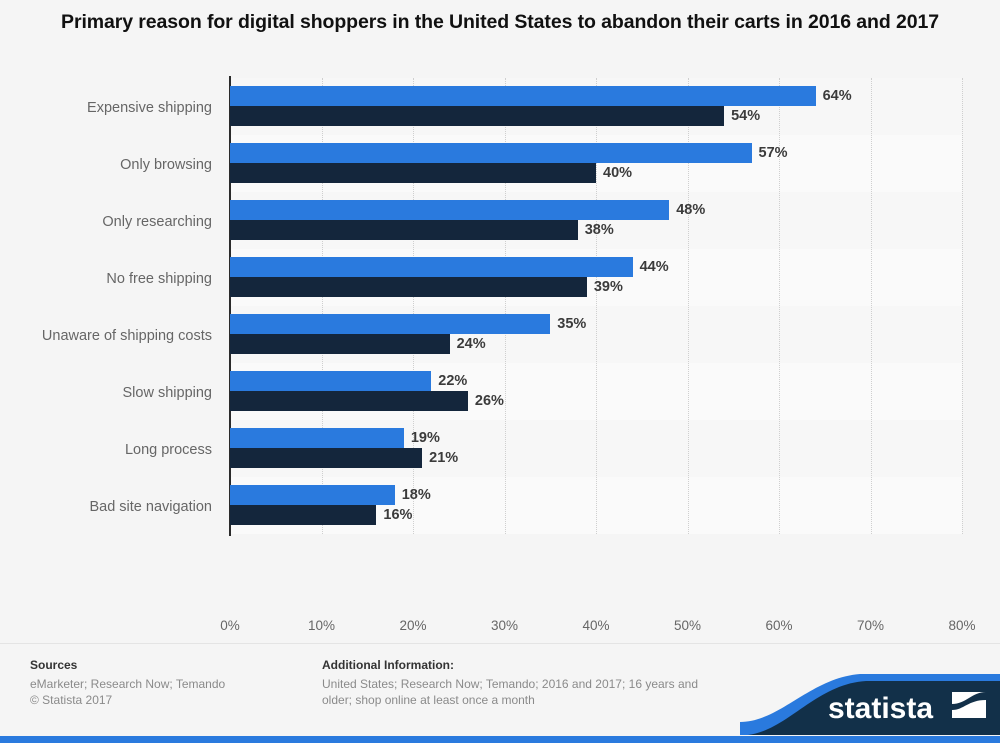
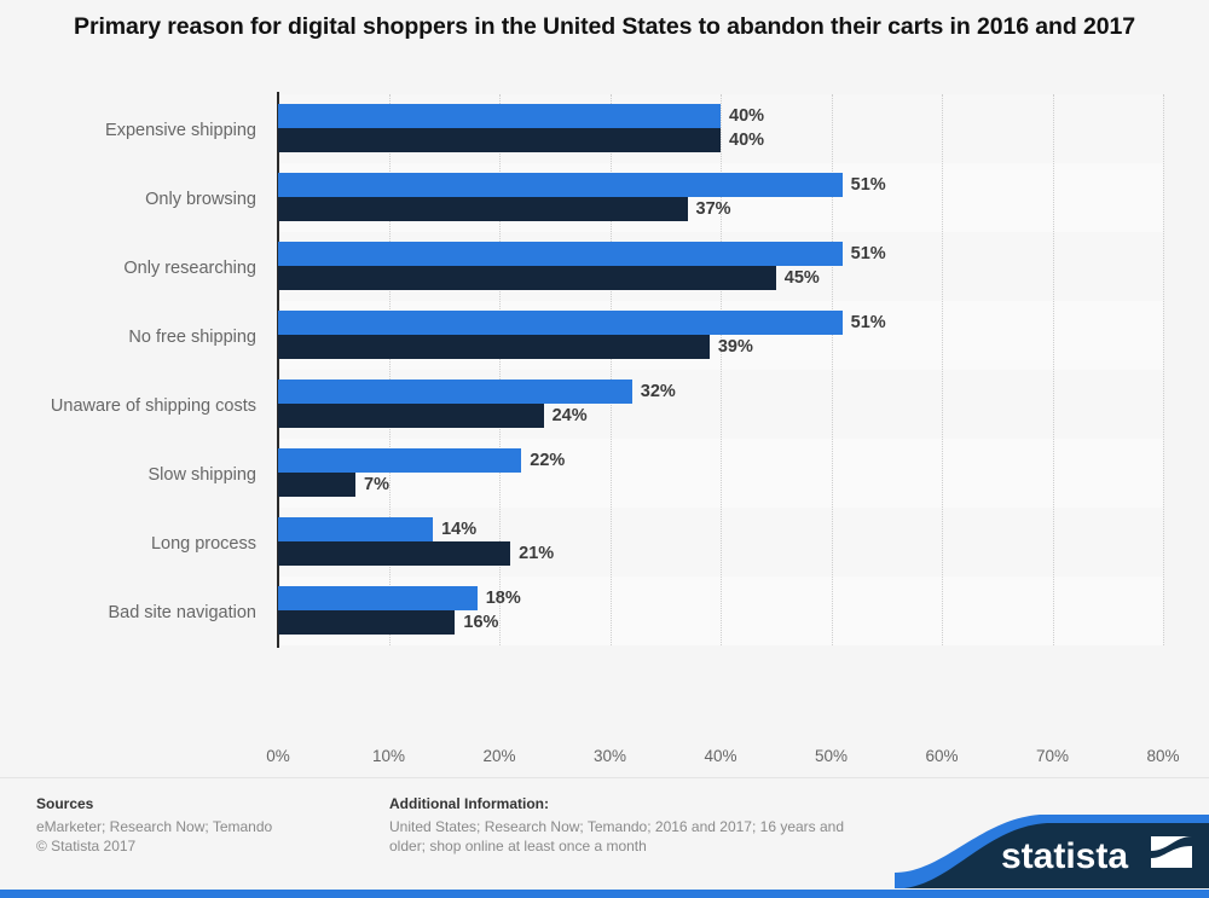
2016/Expensive shipping: 64% -> 40%
2017/Expensive shipping: 54% -> 40%
2016/Only browsing: 57% -> 51%
2017/Only browsing: 40% -> 37%
2016/Only researching: 48% -> 51%
2017/Only researching: 38% -> 45%
2016/No free shipping: 44% -> 51%
2016/Unaware of shipping costs: 35% -> 32%
2017/Slow shipping: 26% -> 7%
2016/Long process: 19% -> 14%
